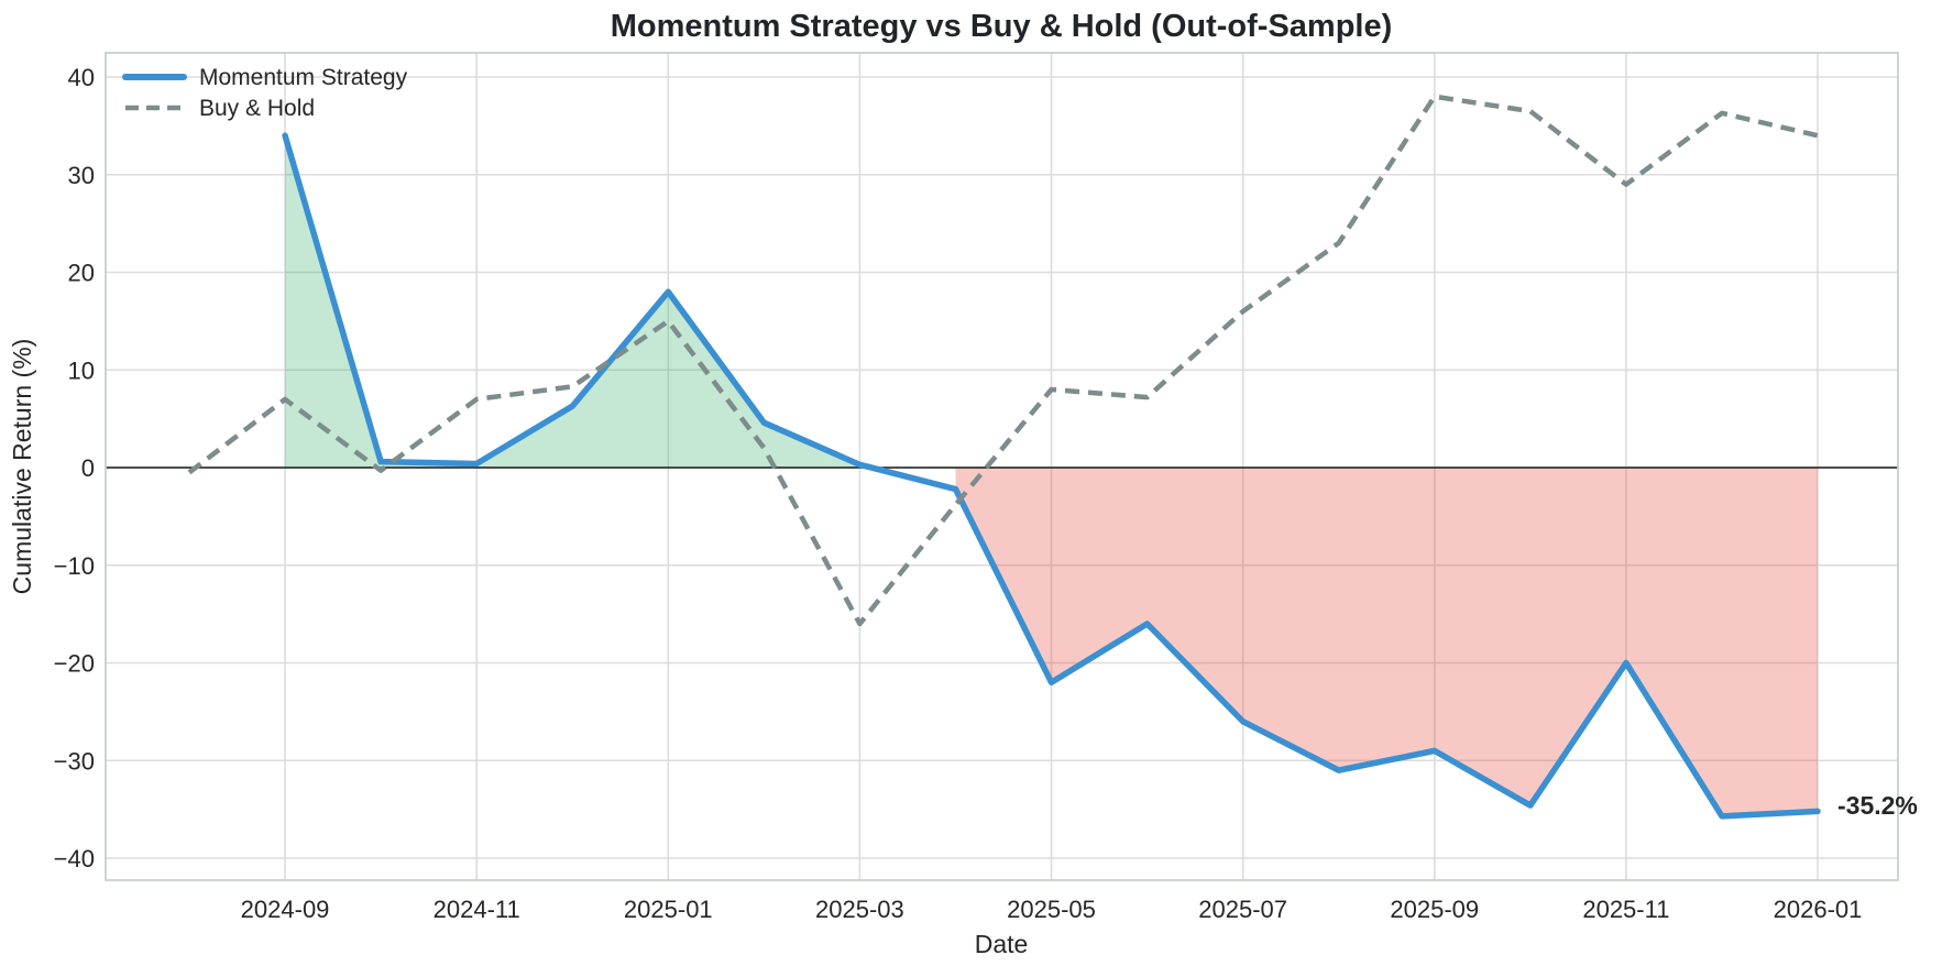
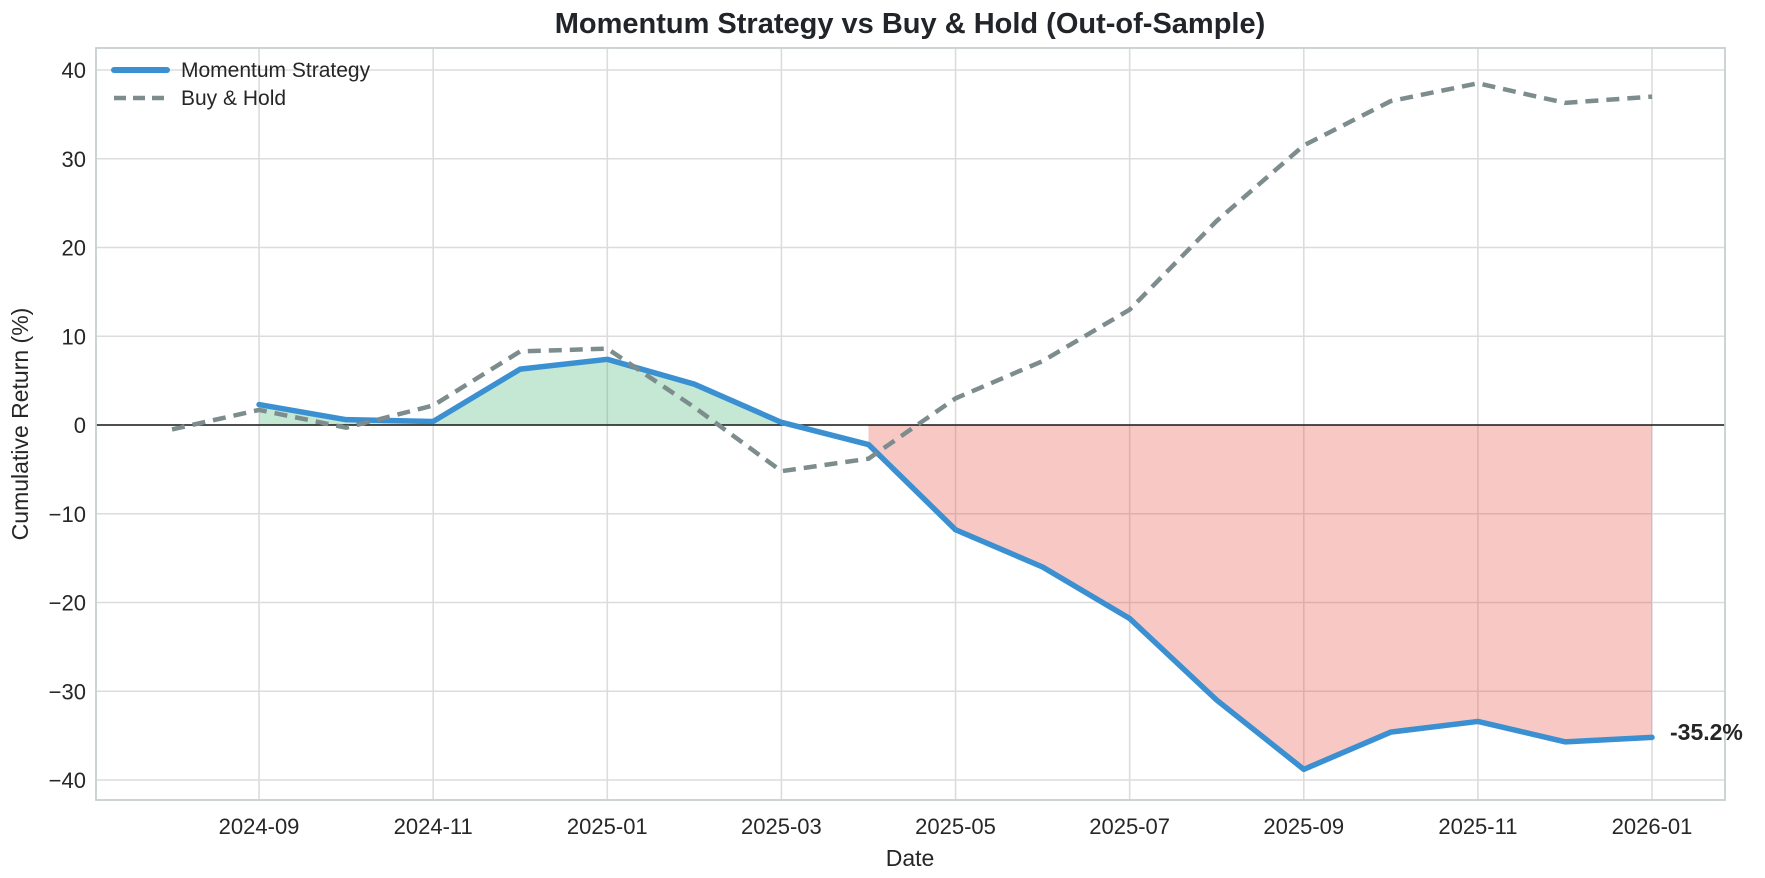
Momentum Strategy/2024-09: 34 -> 2
Buy & Hold/2024-09: 7 -> 2
Buy & Hold/2024-11: 7 -> 2
Momentum Strategy/2025-01: 18 -> 7
Buy & Hold/2025-01: 15 -> 9
Buy & Hold/2025-03: -16 -> -5
Momentum Strategy/2025-05: -22 -> -12
Buy & Hold/2025-05: 8 -> 3
Momentum Strategy/2025-07: -26 -> -22
Buy & Hold/2025-07: 16 -> 13
Momentum Strategy/2025-09: -29 -> -39
Buy & Hold/2025-09: 38 -> 32
Momentum Strategy/2025-11: -20 -> -33
Buy & Hold/2025-11: 29 -> 38
Buy & Hold/2026-01: 34 -> 37
